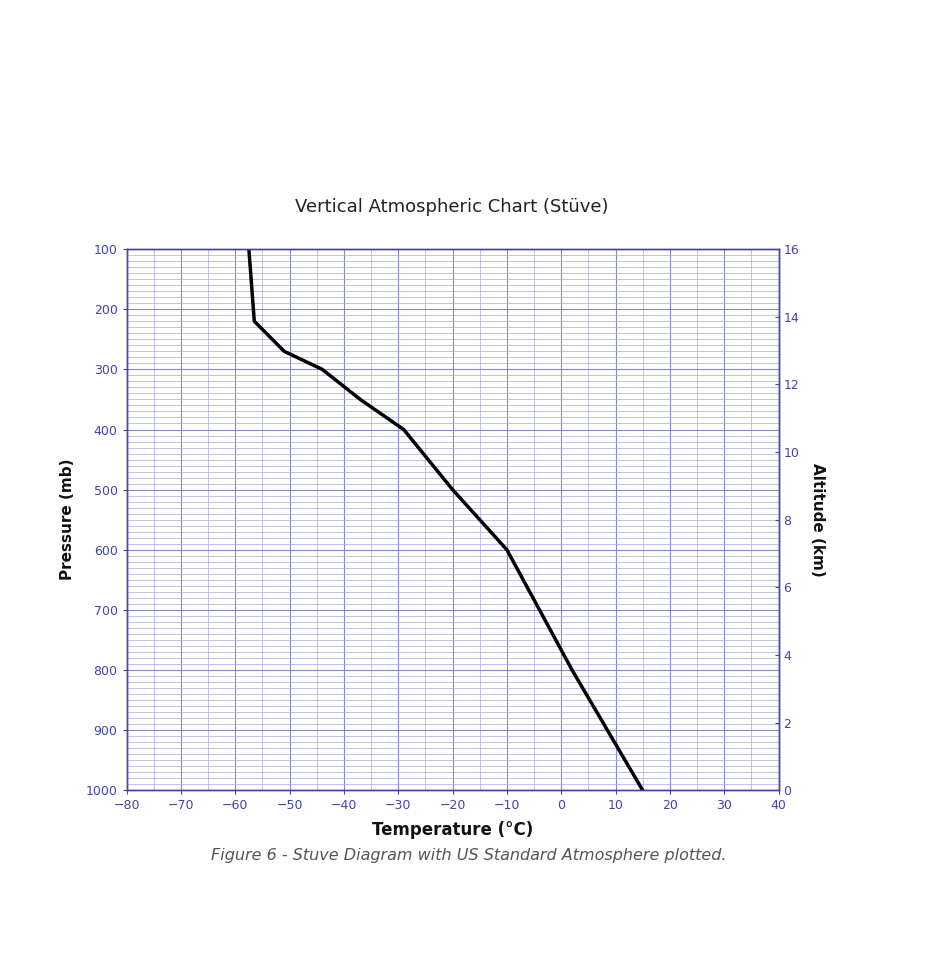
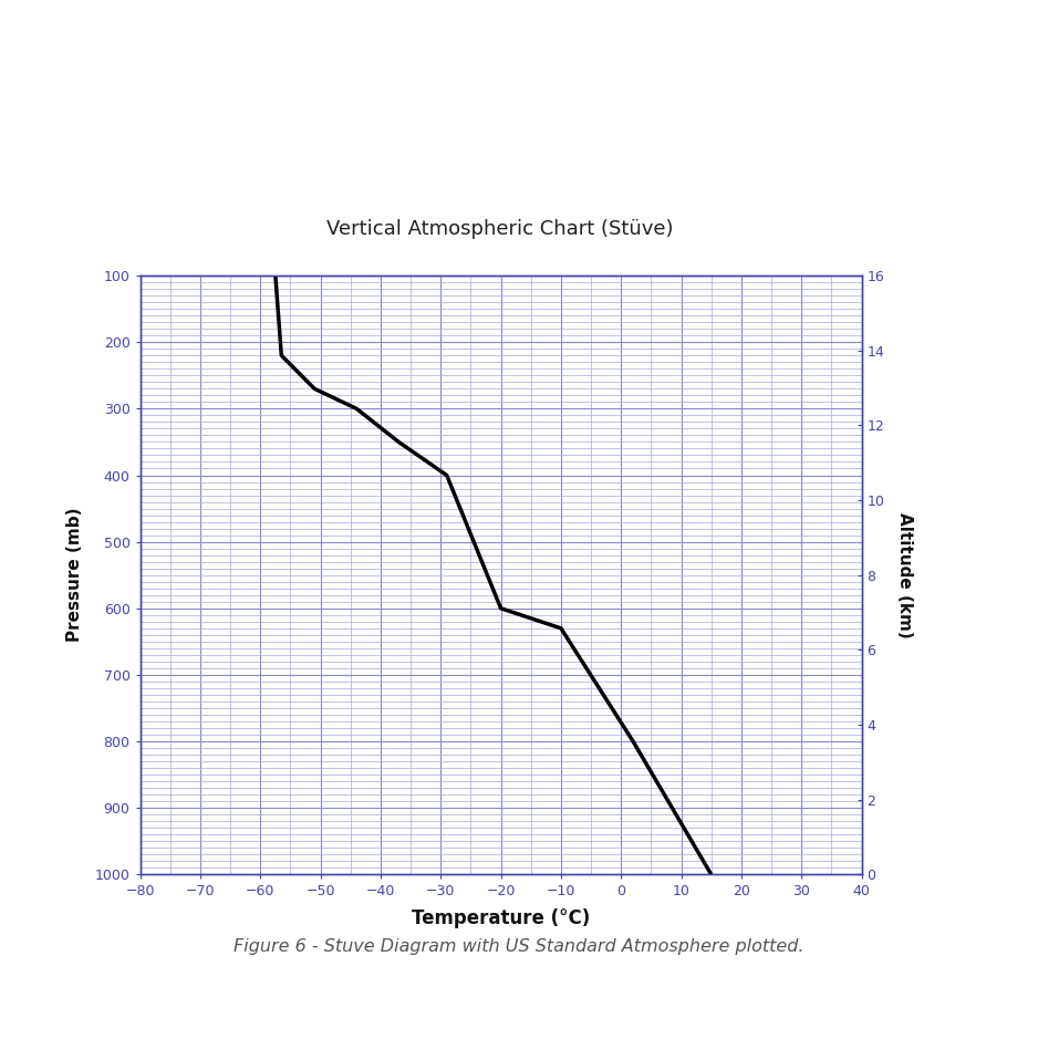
−20: 500 -> 600
−10: 600 -> 630
